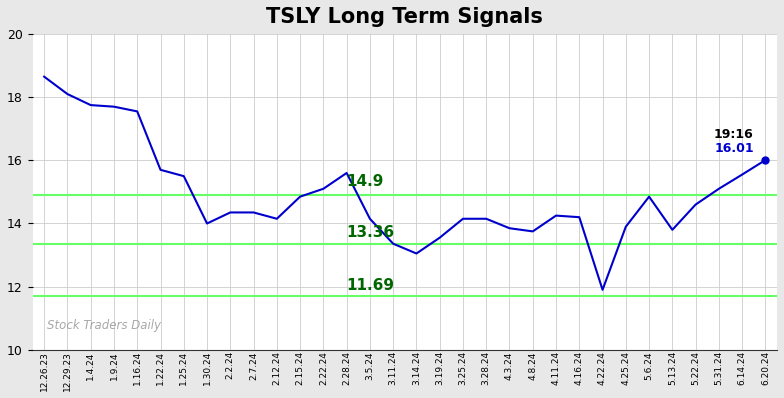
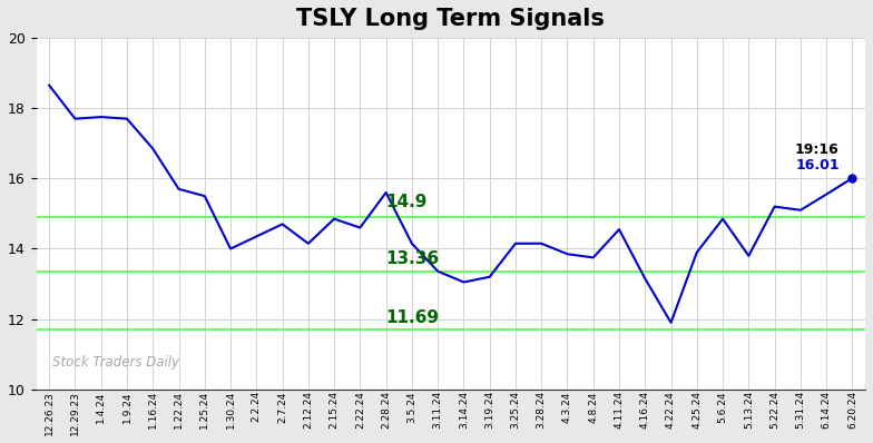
12.29.23: 18.10 -> 17.70
1.16.24: 17.55 -> 16.85
2.7.24: 14.35 -> 14.70
2.22.24: 15.10 -> 14.60
3.19.24: 13.55 -> 13.20
4.11.24: 14.25 -> 14.55
4.16.24: 14.20 -> 13.15
5.22.24: 14.60 -> 15.20
